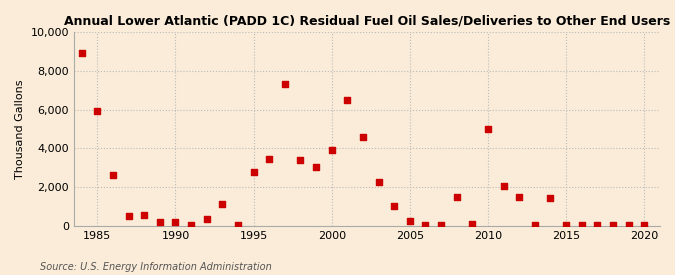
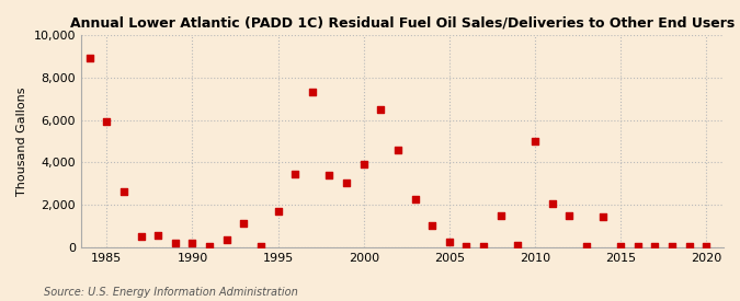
1995: 2,800 -> 1,700
